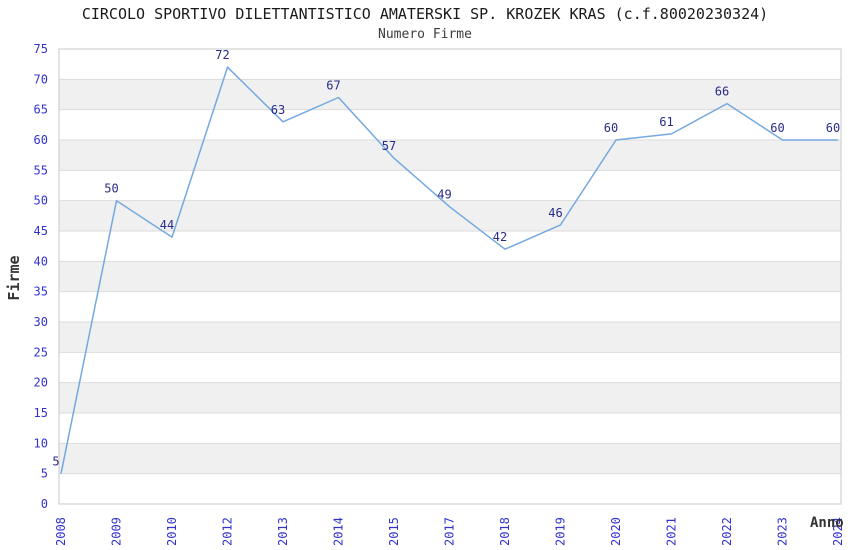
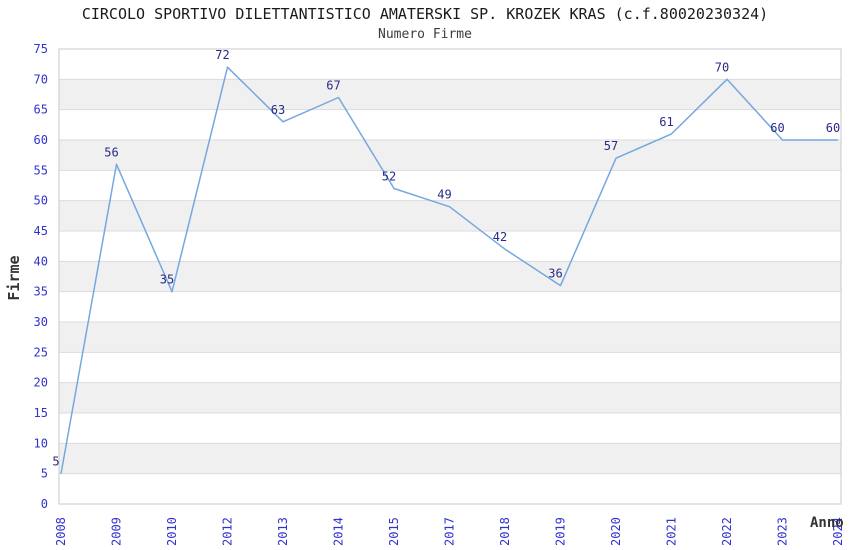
2009: 50 -> 56
2010: 44 -> 35
2015: 57 -> 52
2019: 46 -> 36
2020: 60 -> 57
2022: 66 -> 70
